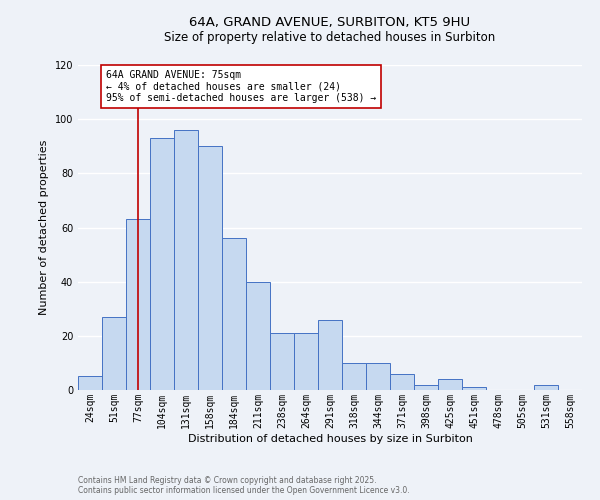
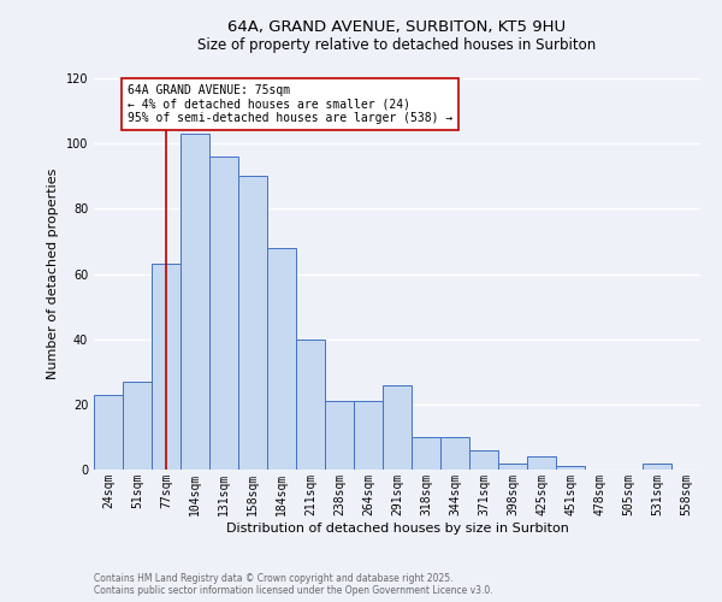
24sqm: 5 -> 23
104sqm: 93 -> 103
184sqm: 56 -> 68
